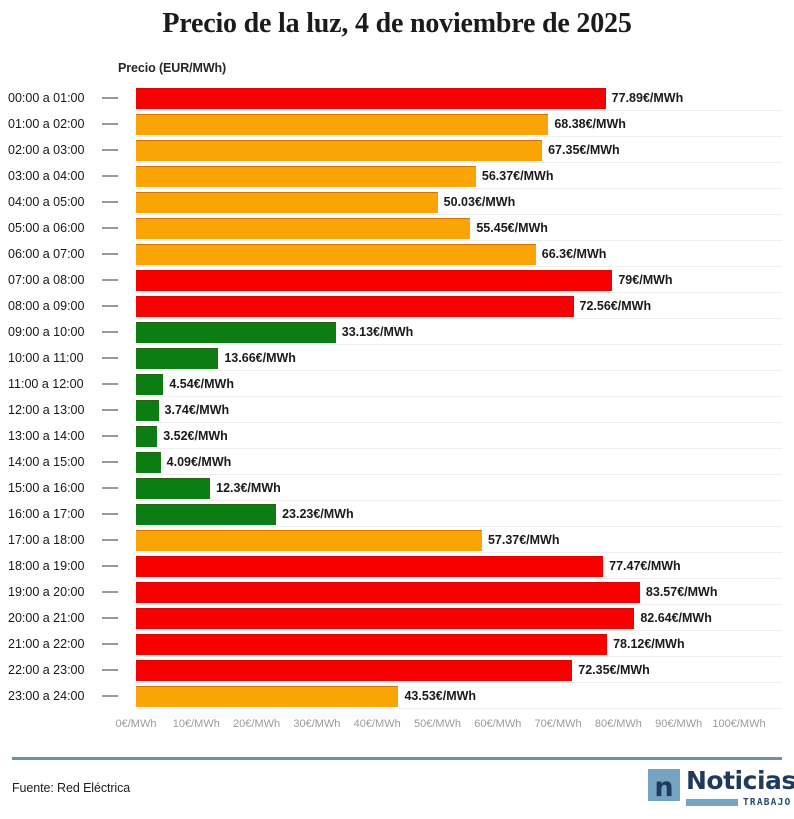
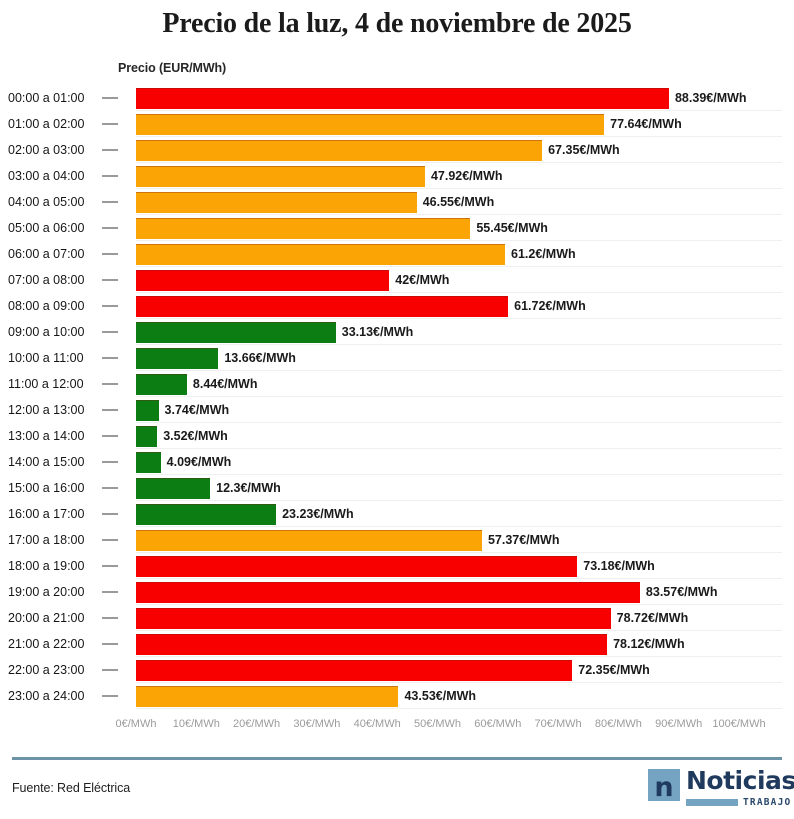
00:00 a 01:00: 77.89 -> 88.39
01:00 a 02:00: 68.38 -> 77.64
03:00 a 04:00: 56.37 -> 47.92
04:00 a 05:00: 50.03 -> 46.55
06:00 a 07:00: 66.3 -> 61.2
07:00 a 08:00: 79 -> 42
08:00 a 09:00: 72.56 -> 61.72
11:00 a 12:00: 4.54 -> 8.44
18:00 a 19:00: 77.47 -> 73.18
20:00 a 21:00: 82.64 -> 78.72
